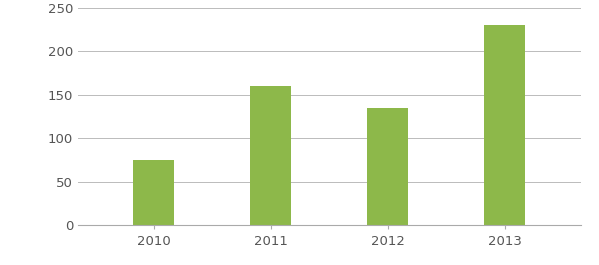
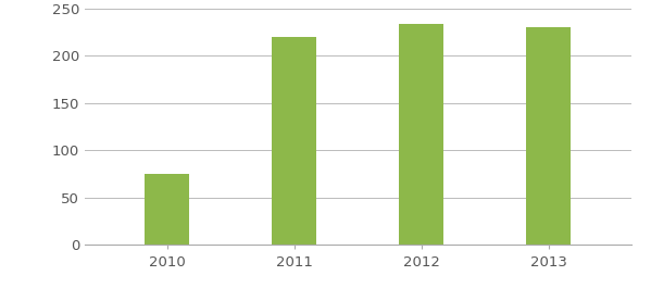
2011: 160 -> 220
2012: 135 -> 234
